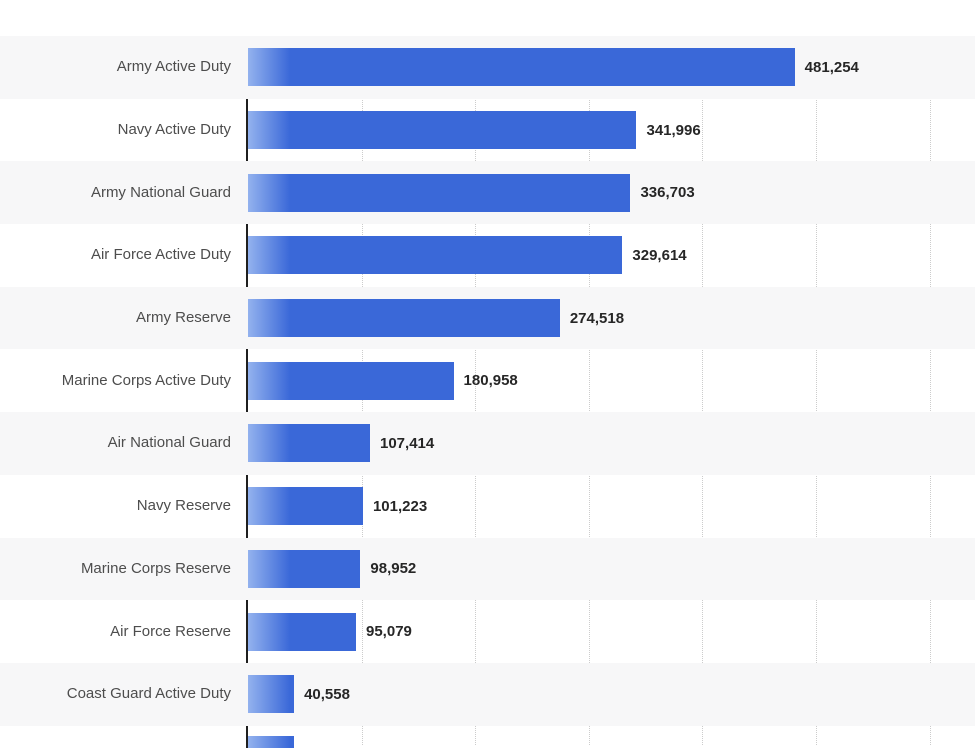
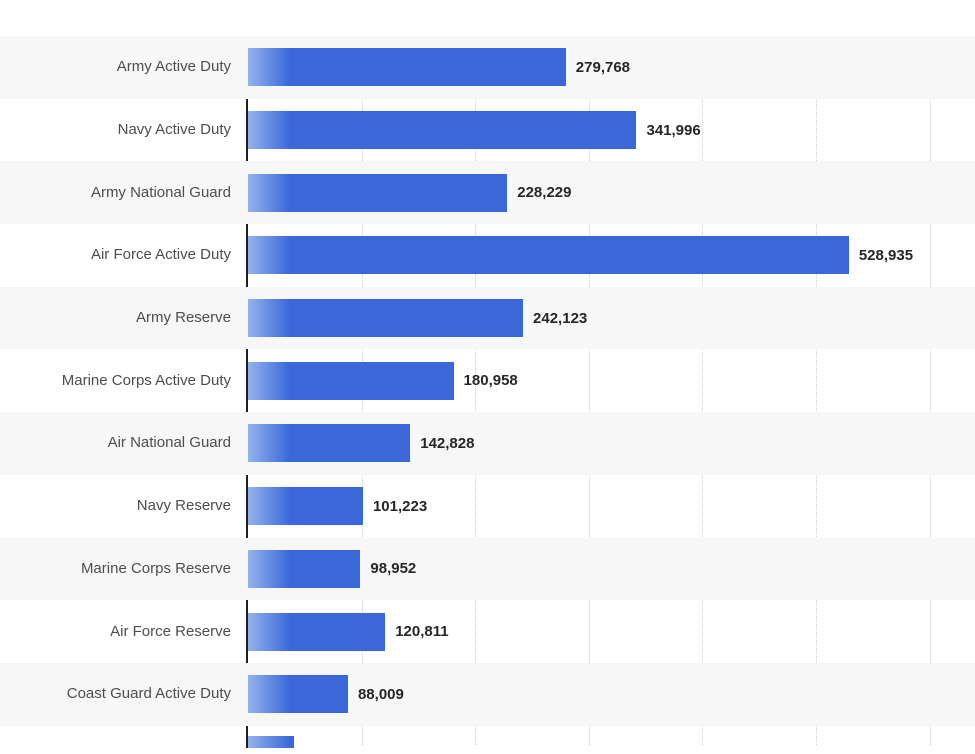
Army Active Duty: 481,254 -> 279,768
Army National Guard: 336,703 -> 228,229
Air Force Active Duty: 329,614 -> 528,935
Army Reserve: 274,518 -> 242,123
Air National Guard: 107,414 -> 142,828
Air Force Reserve: 95,079 -> 120,811
Coast Guard Active Duty: 40,558 -> 88,009
